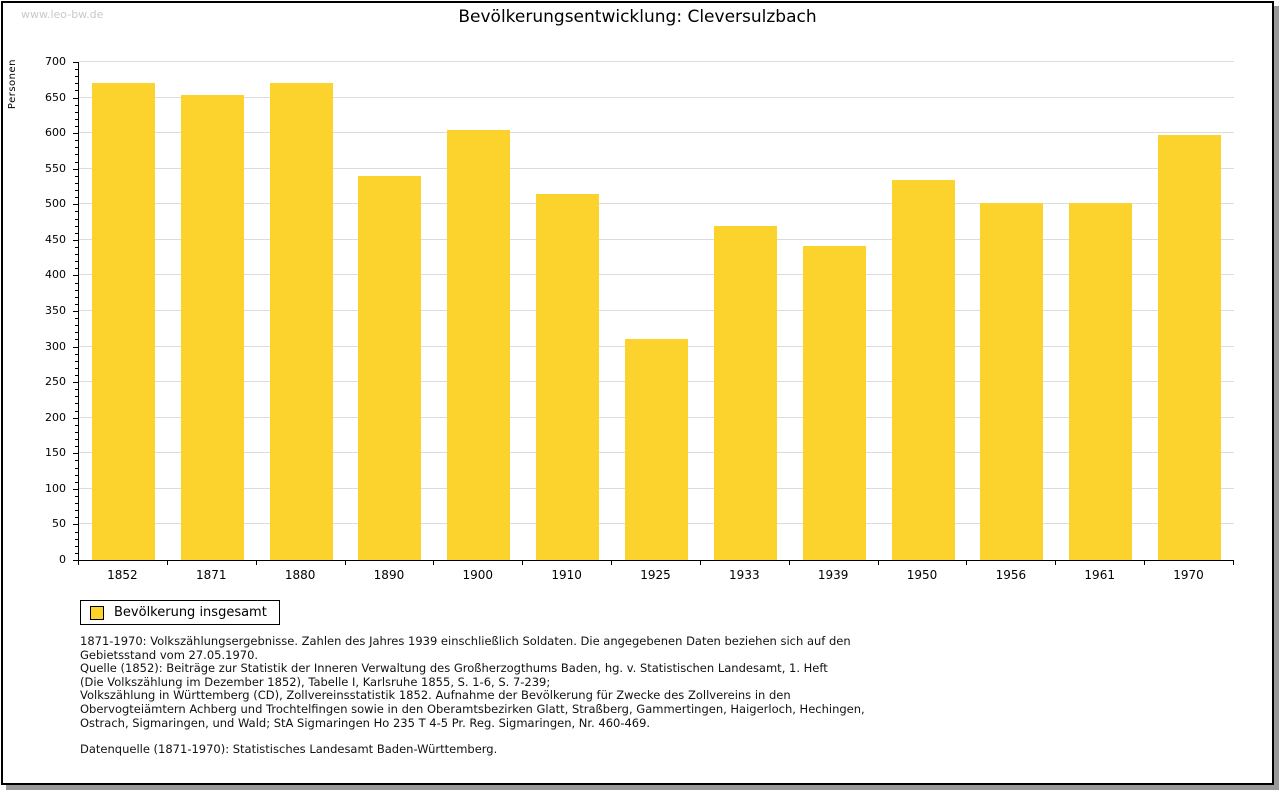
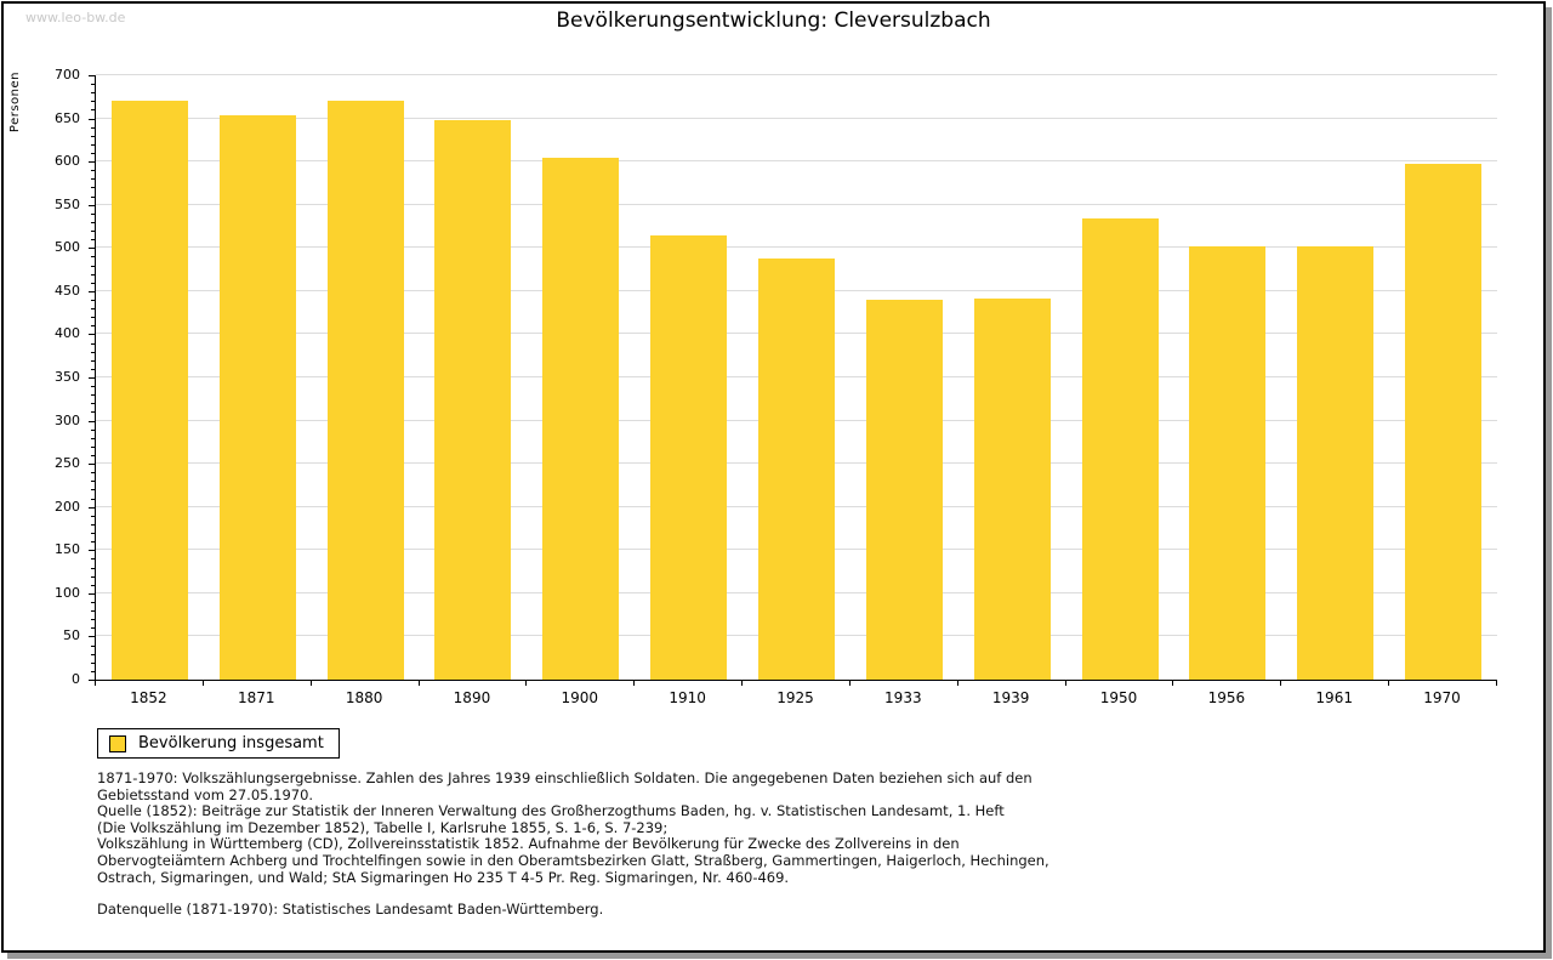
1890: 540 -> 650
1925: 310 -> 490
1933: 470 -> 440
